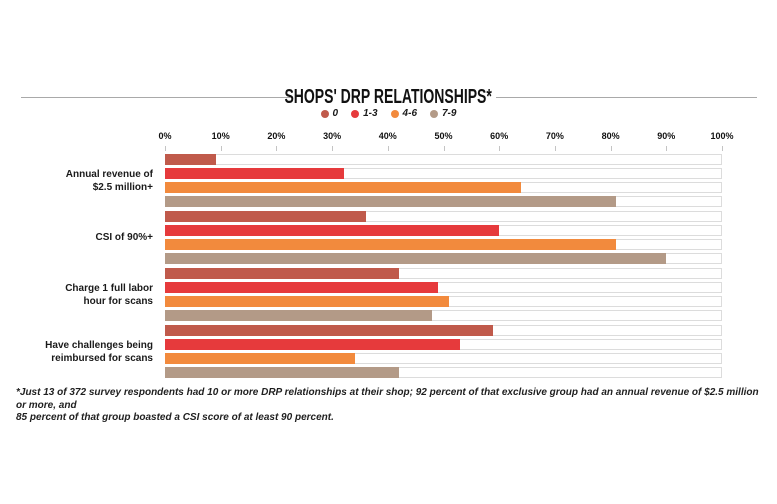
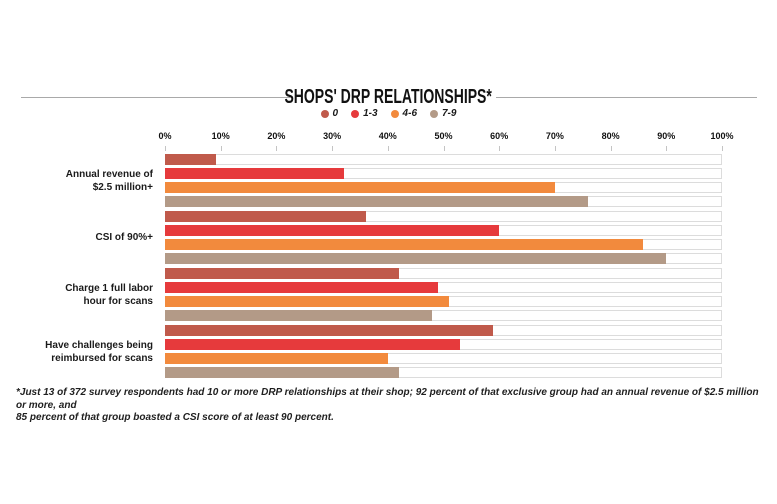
4-6/Annual revenue of $2.5 million+: 64% -> 70%
7-9/Annual revenue of $2.5 million+: 81% -> 76%
4-6/CSI of 90%+: 81% -> 86%
4-6/Have challenges being reimbursed for scans: 34% -> 40%
